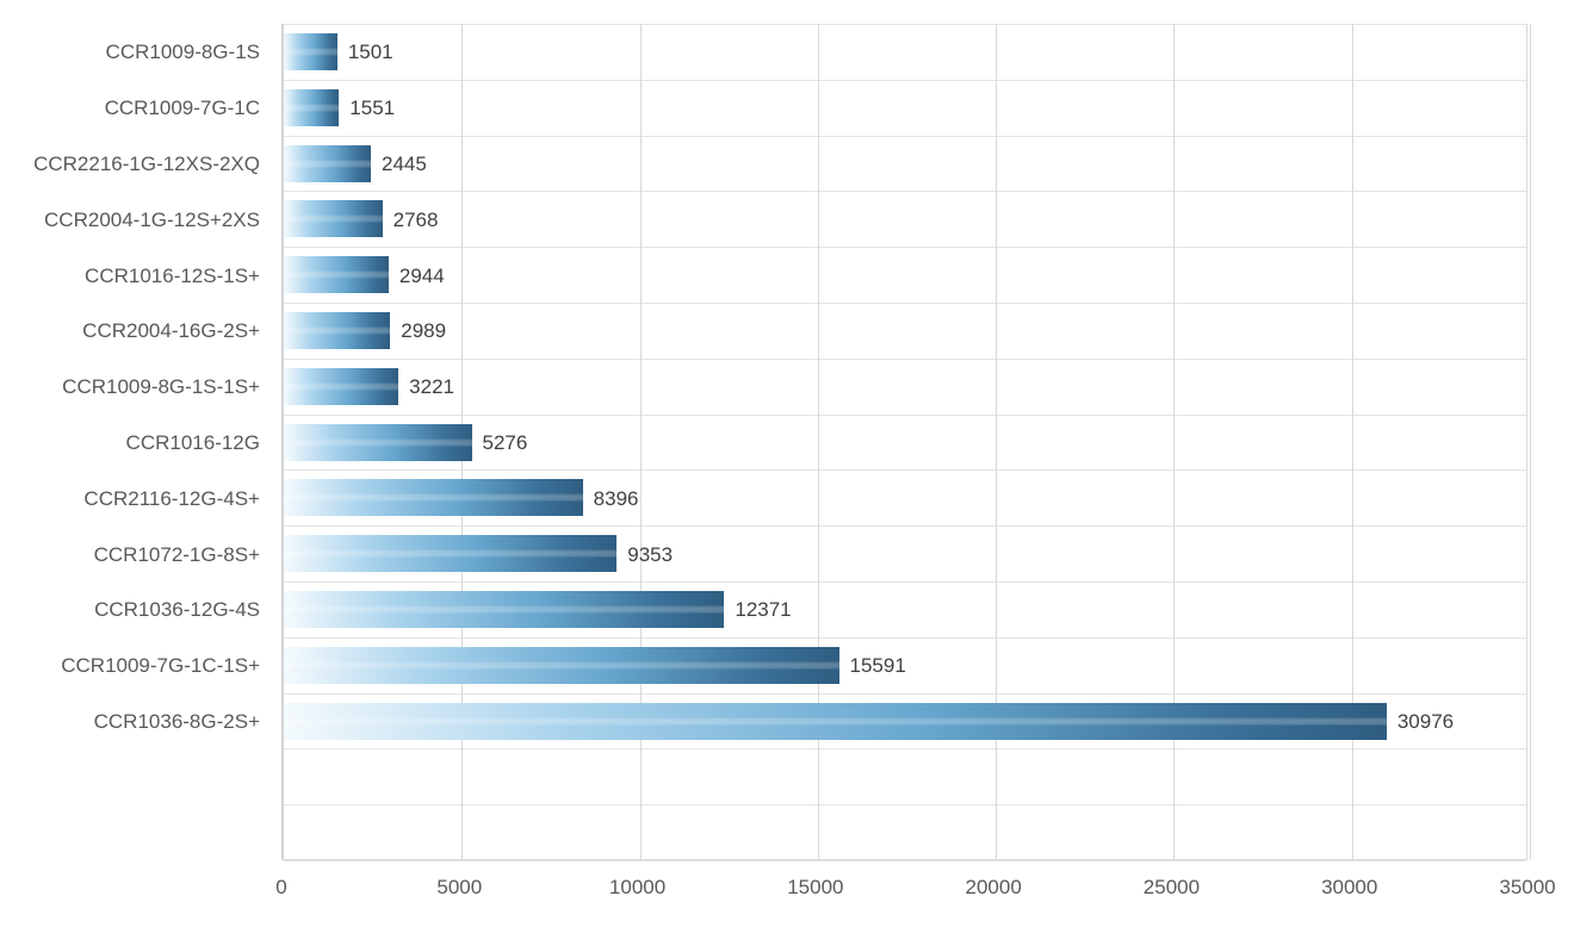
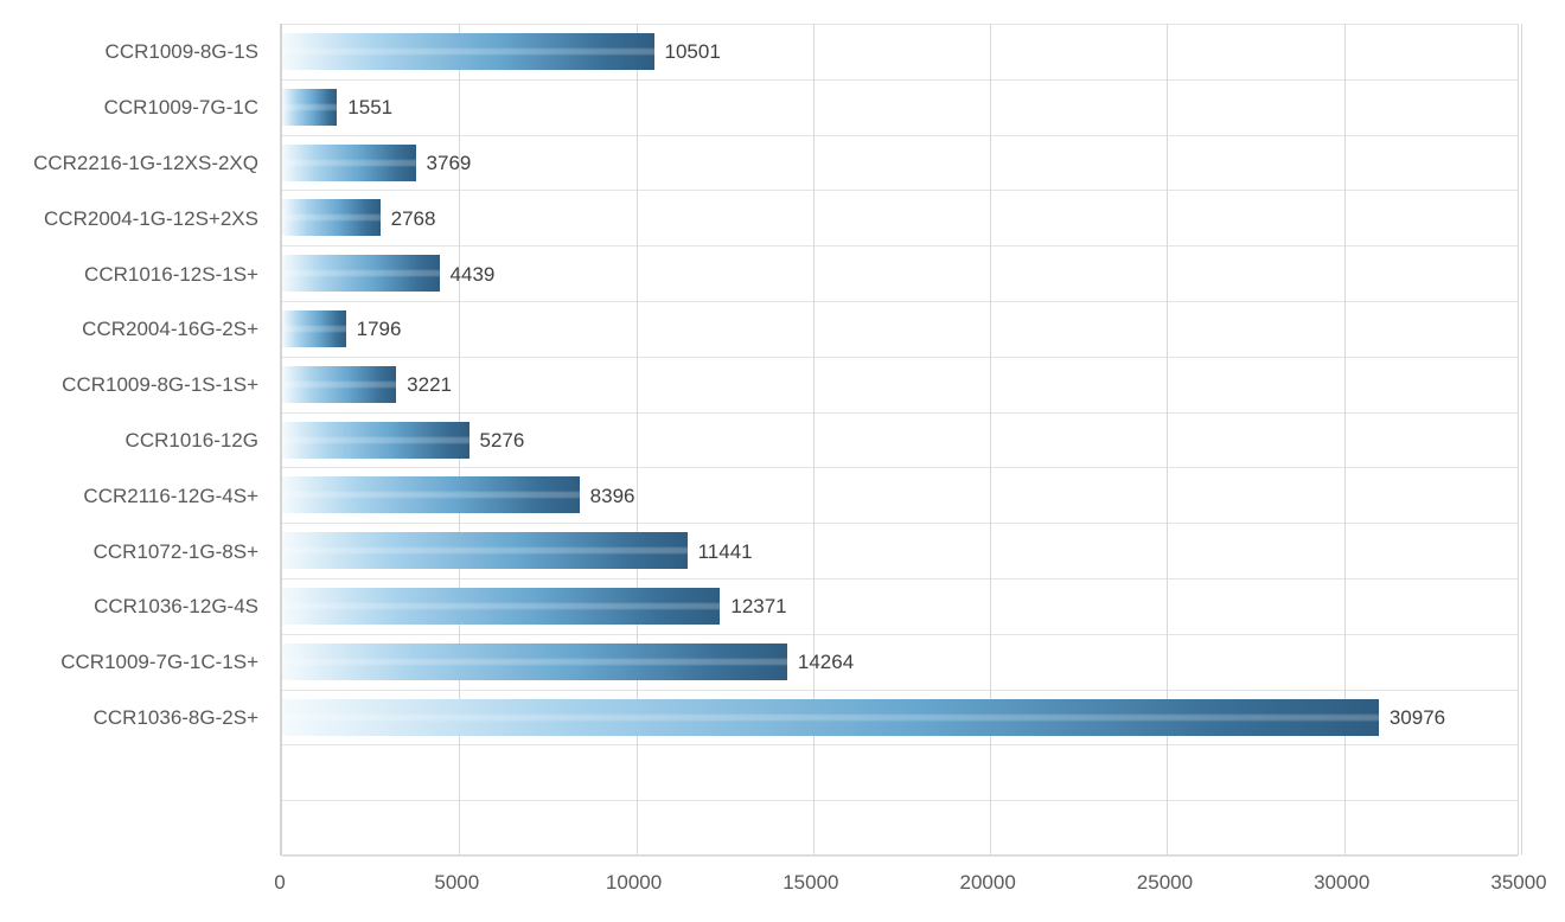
CCR1009-8G-1S: 1501 -> 10501
CCR2216-1G-12XS-2XQ: 2445 -> 3769
CCR1016-12S-1S+: 2944 -> 4439
CCR2004-16G-2S+: 2989 -> 1796
CCR1072-1G-8S+: 9353 -> 11441
CCR1009-7G-1C-1S+: 15591 -> 14264
